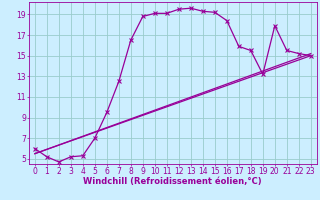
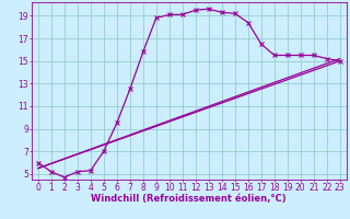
8: 16.5 -> 15.8
17: 15.9 -> 16.5
19: 13.2 -> 15.5
20: 17.9 -> 15.5
